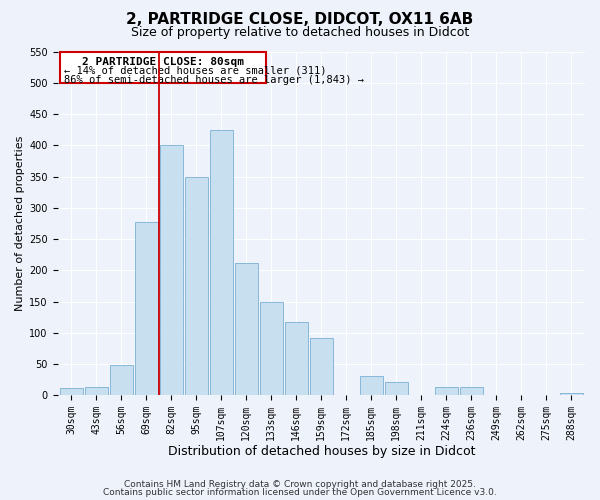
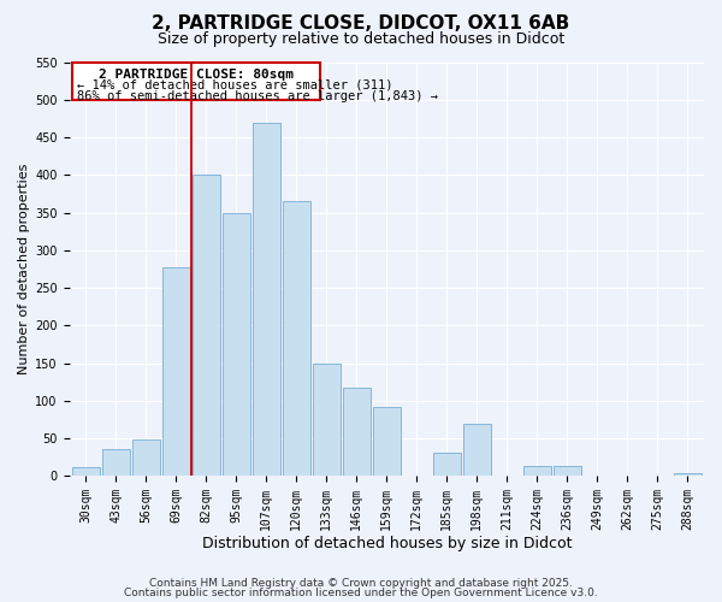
43sqm: 13 -> 36
107sqm: 425 -> 470
120sqm: 212 -> 366
198sqm: 21 -> 70
